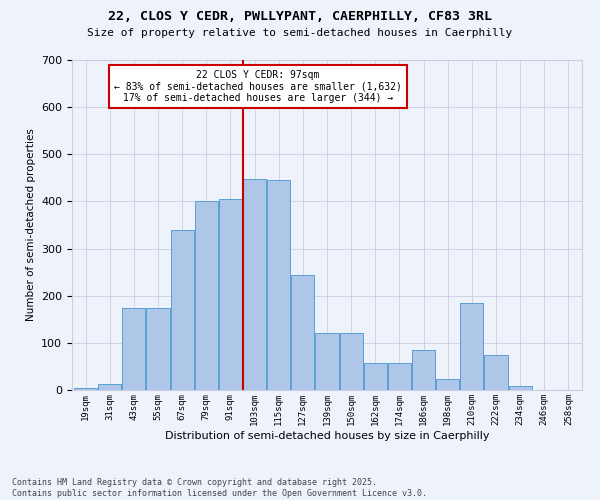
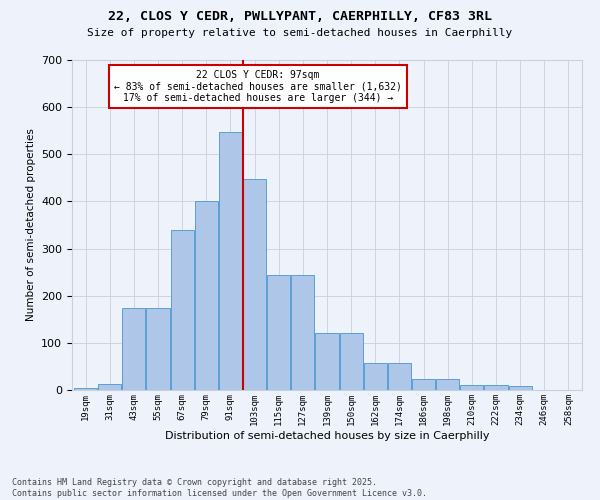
91sqm: 405 -> 548
115sqm: 445 -> 244
186sqm: 85 -> 24
210sqm: 185 -> 10
222sqm: 75 -> 10
